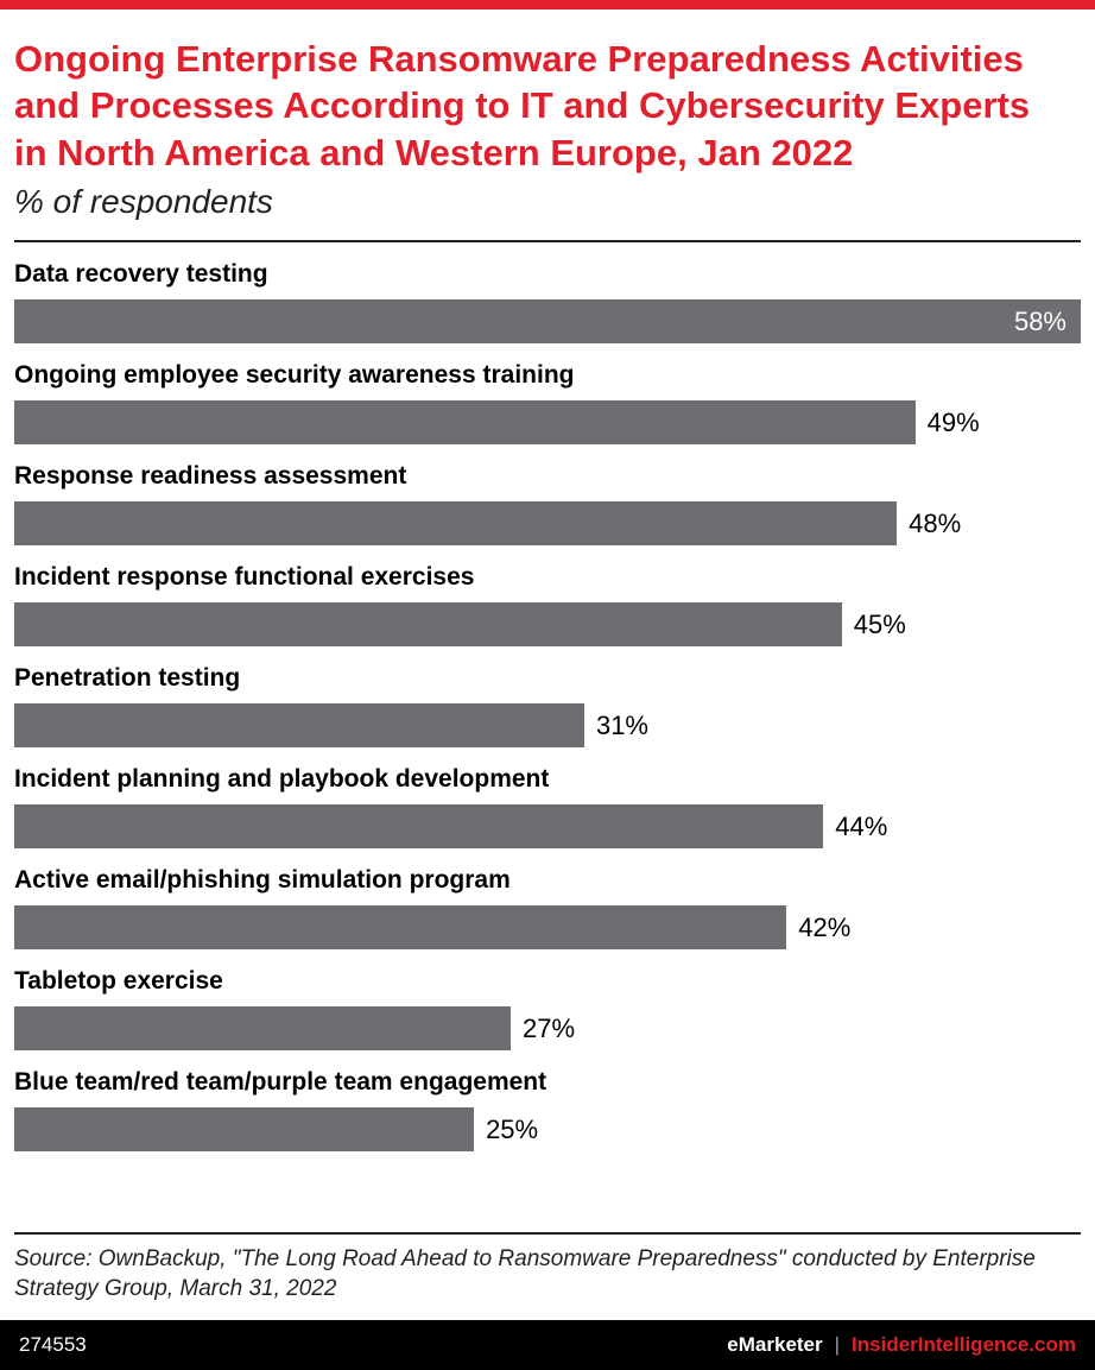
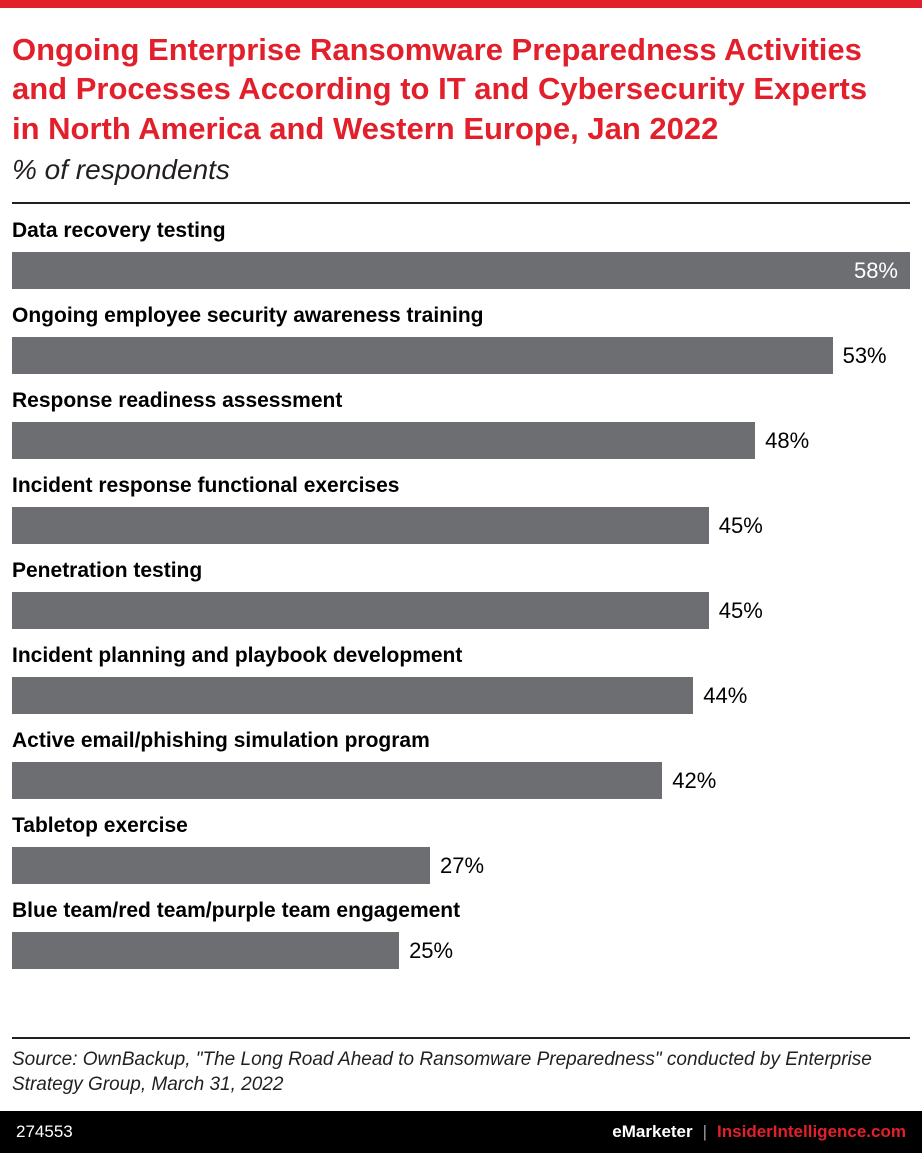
Ongoing employee security awareness training: 49% -> 53%
Penetration testing: 31% -> 45%
